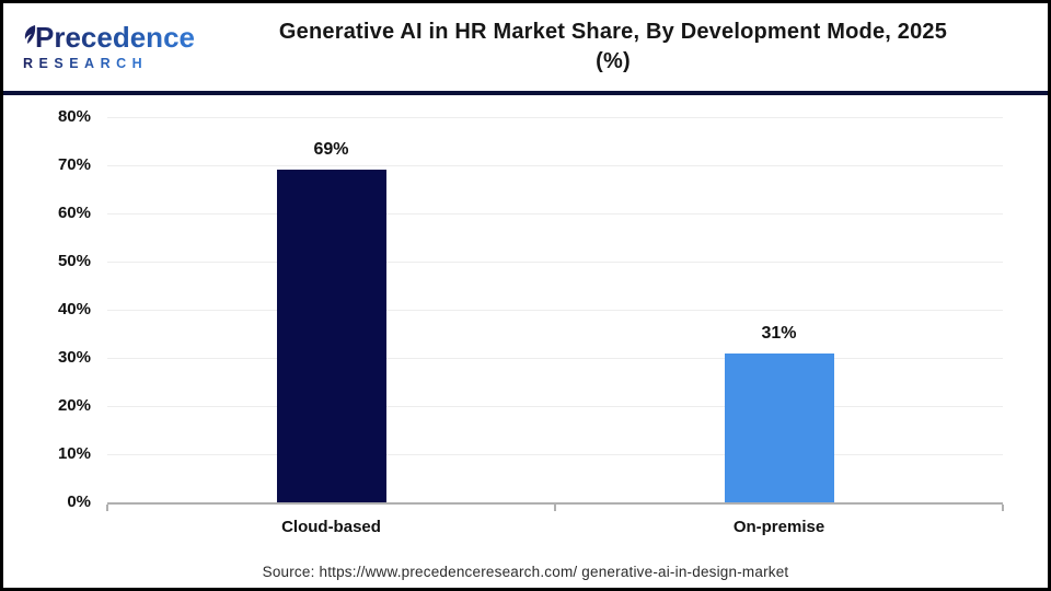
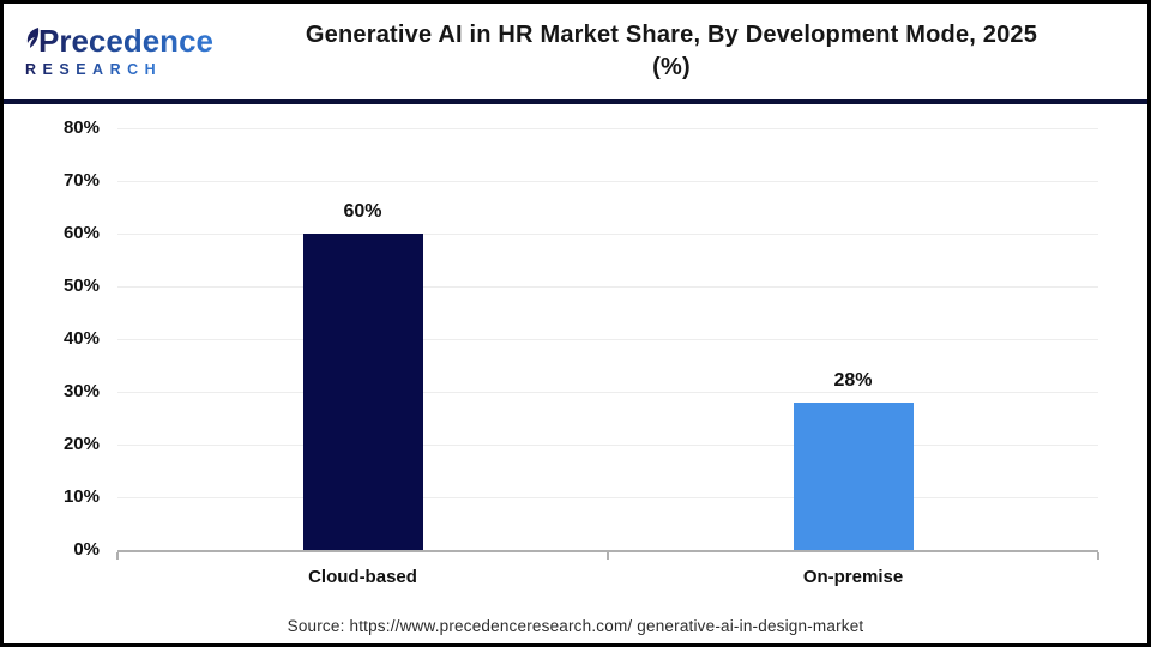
Cloud-based: 69% -> 60%
On-premise: 31% -> 28%
